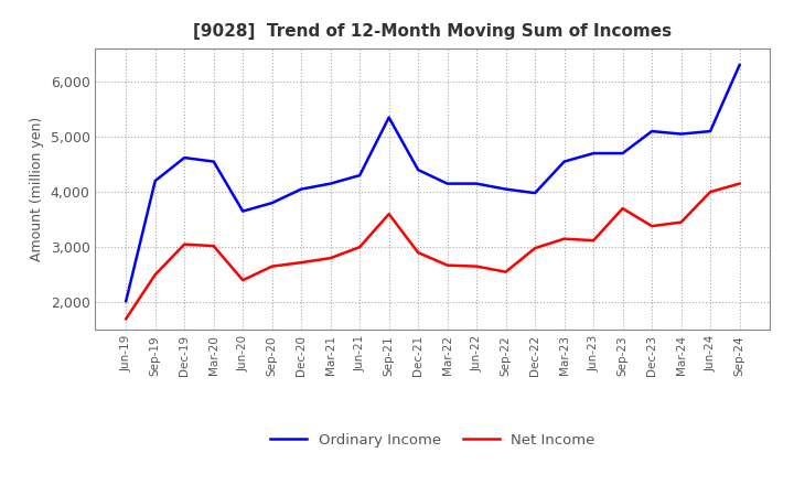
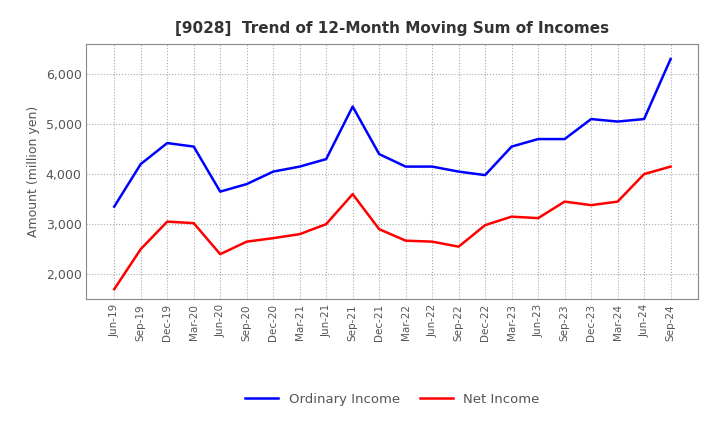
Ordinary Income/Jun-19: 2,020 -> 3,350
Net Income/Sep-23: 3,700 -> 3,450
